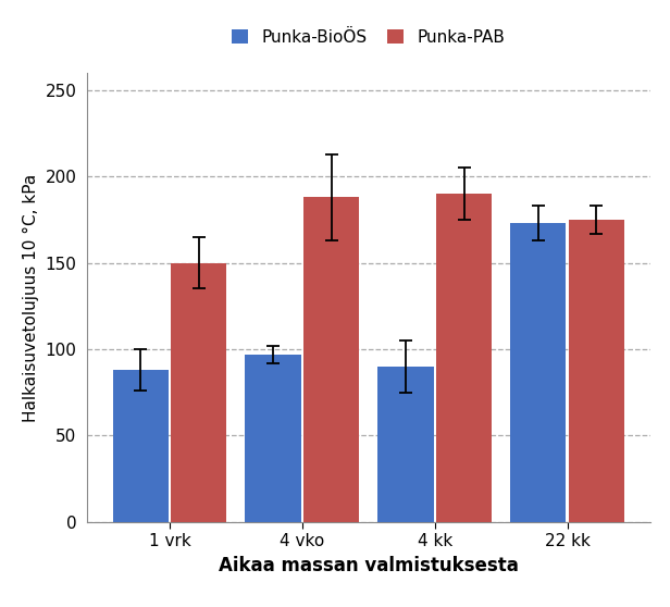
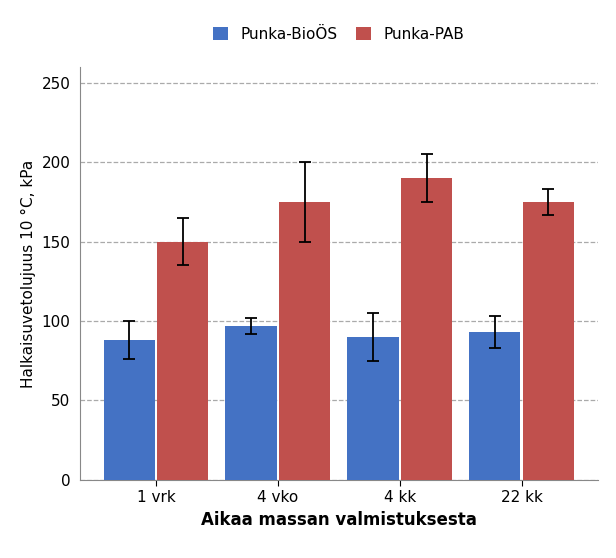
Punka-PAB/4 vko: 188 -> 175
Punka-BioÖS/22 kk: 173 -> 93
